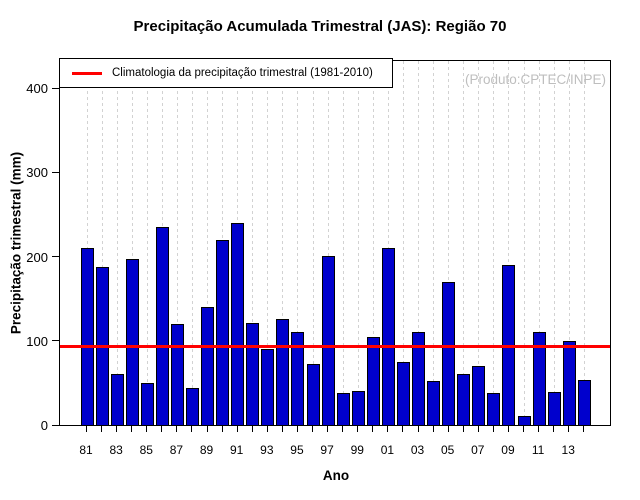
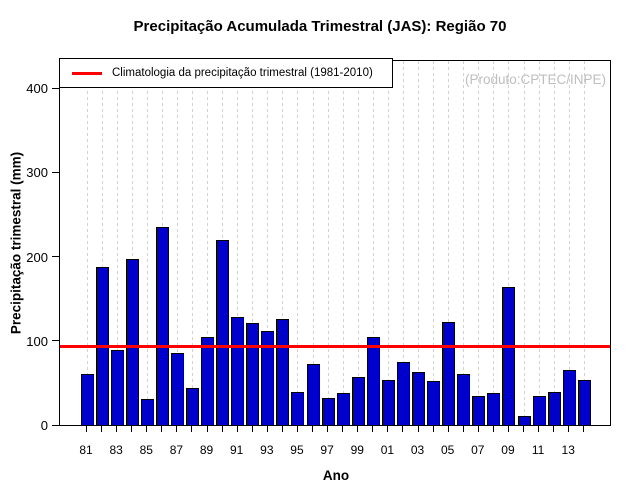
81: 210 -> 60
83: 60 -> 90
85: 50 -> 30
87: 120 -> 80
89: 140 -> 100
91: 240 -> 130
93: 90 -> 110
95: 110 -> 40
97: 200 -> 30
99: 40 -> 60
01: 210 -> 50
03: 110 -> 60
05: 170 -> 120
07: 70 -> 30
09: 190 -> 160
11: 110 -> 30
13: 100 -> 60
